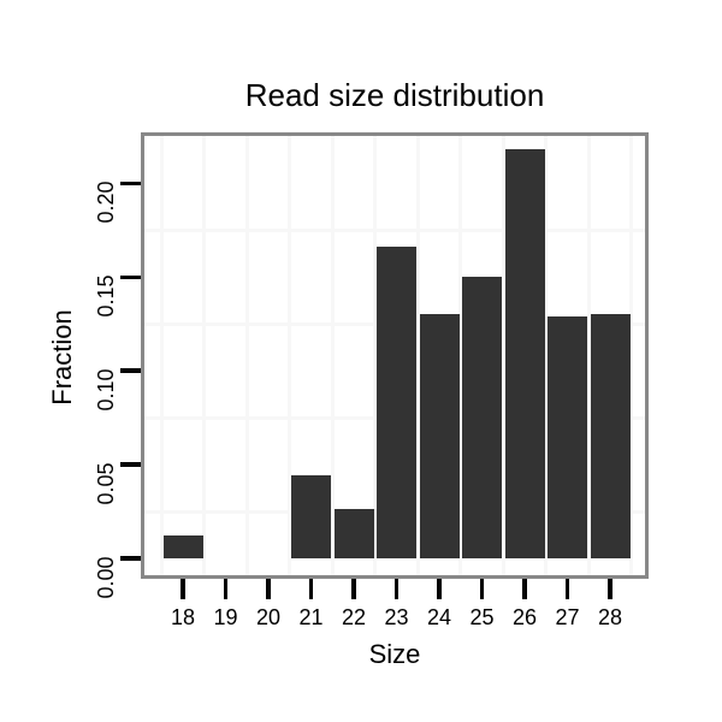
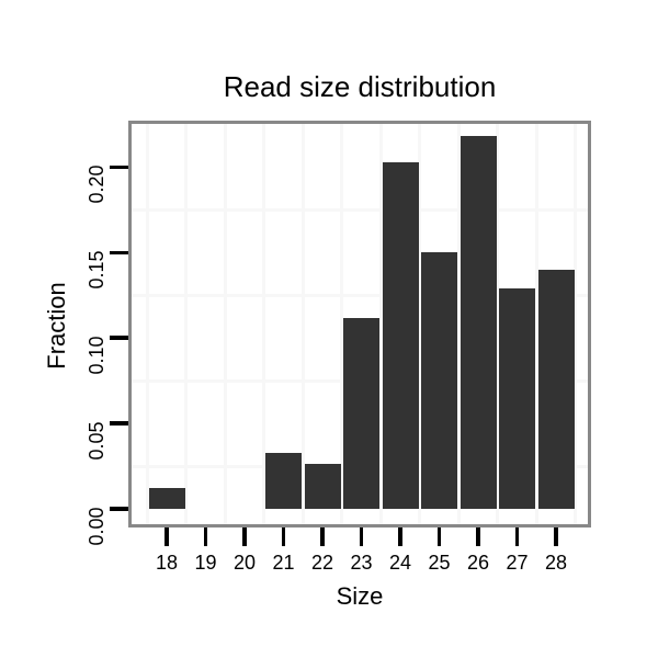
21: 0.044 -> 0.033
23: 0.166 -> 0.112
24: 0.130 -> 0.203
28: 0.130 -> 0.140
